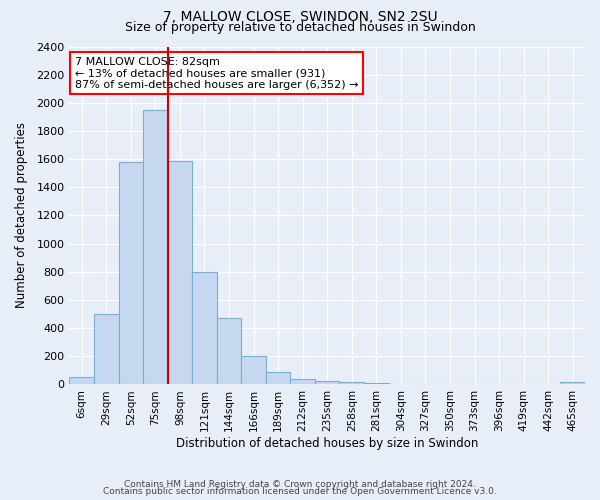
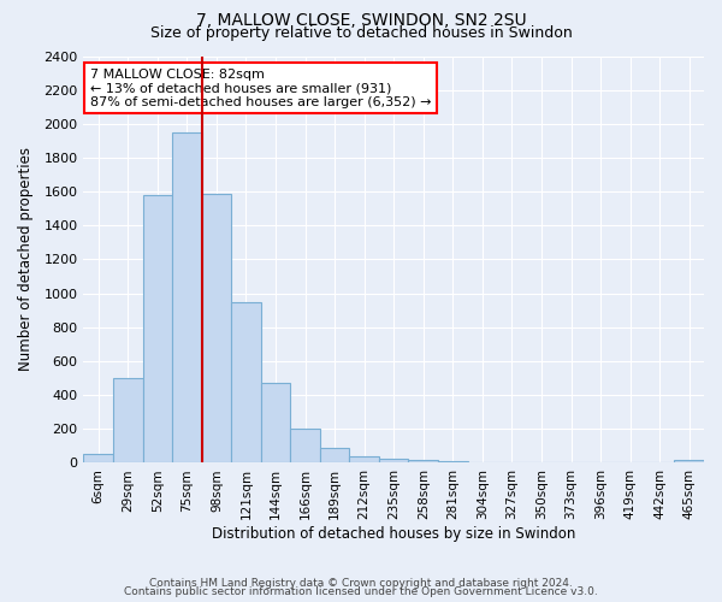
121sqm: 800 -> 950
